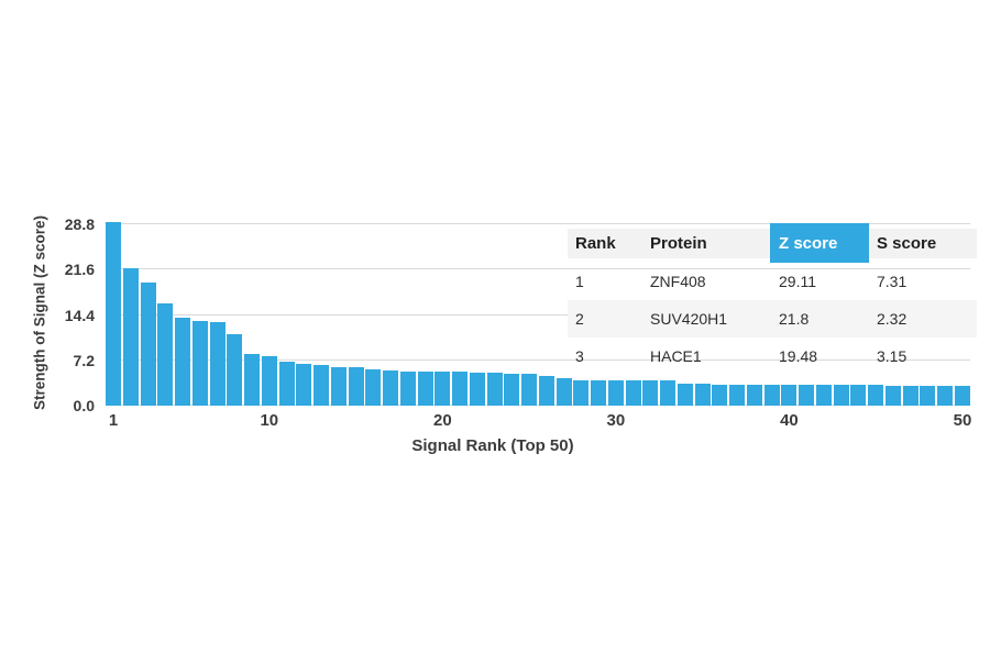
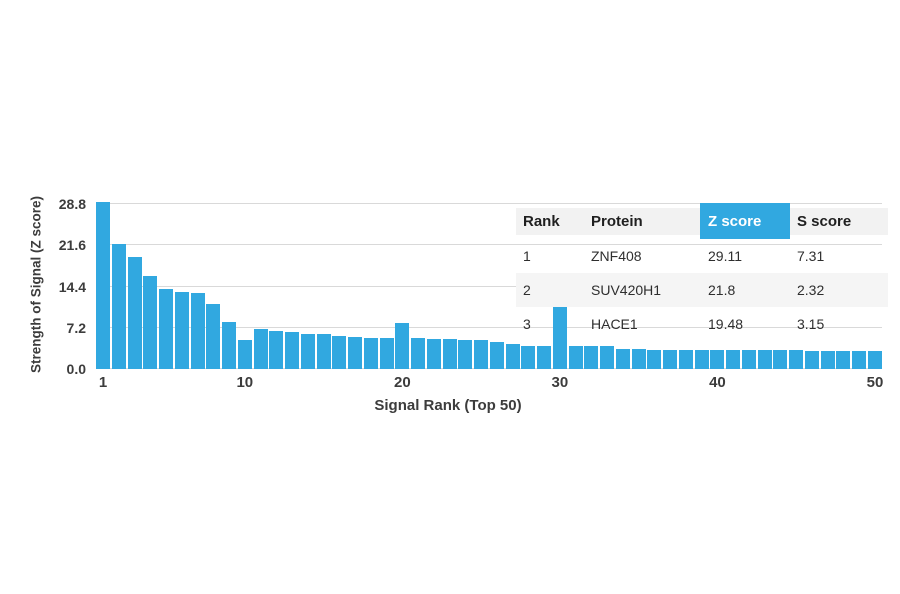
10: 8 -> 5
20: 5 -> 8
30: 4 -> 11
